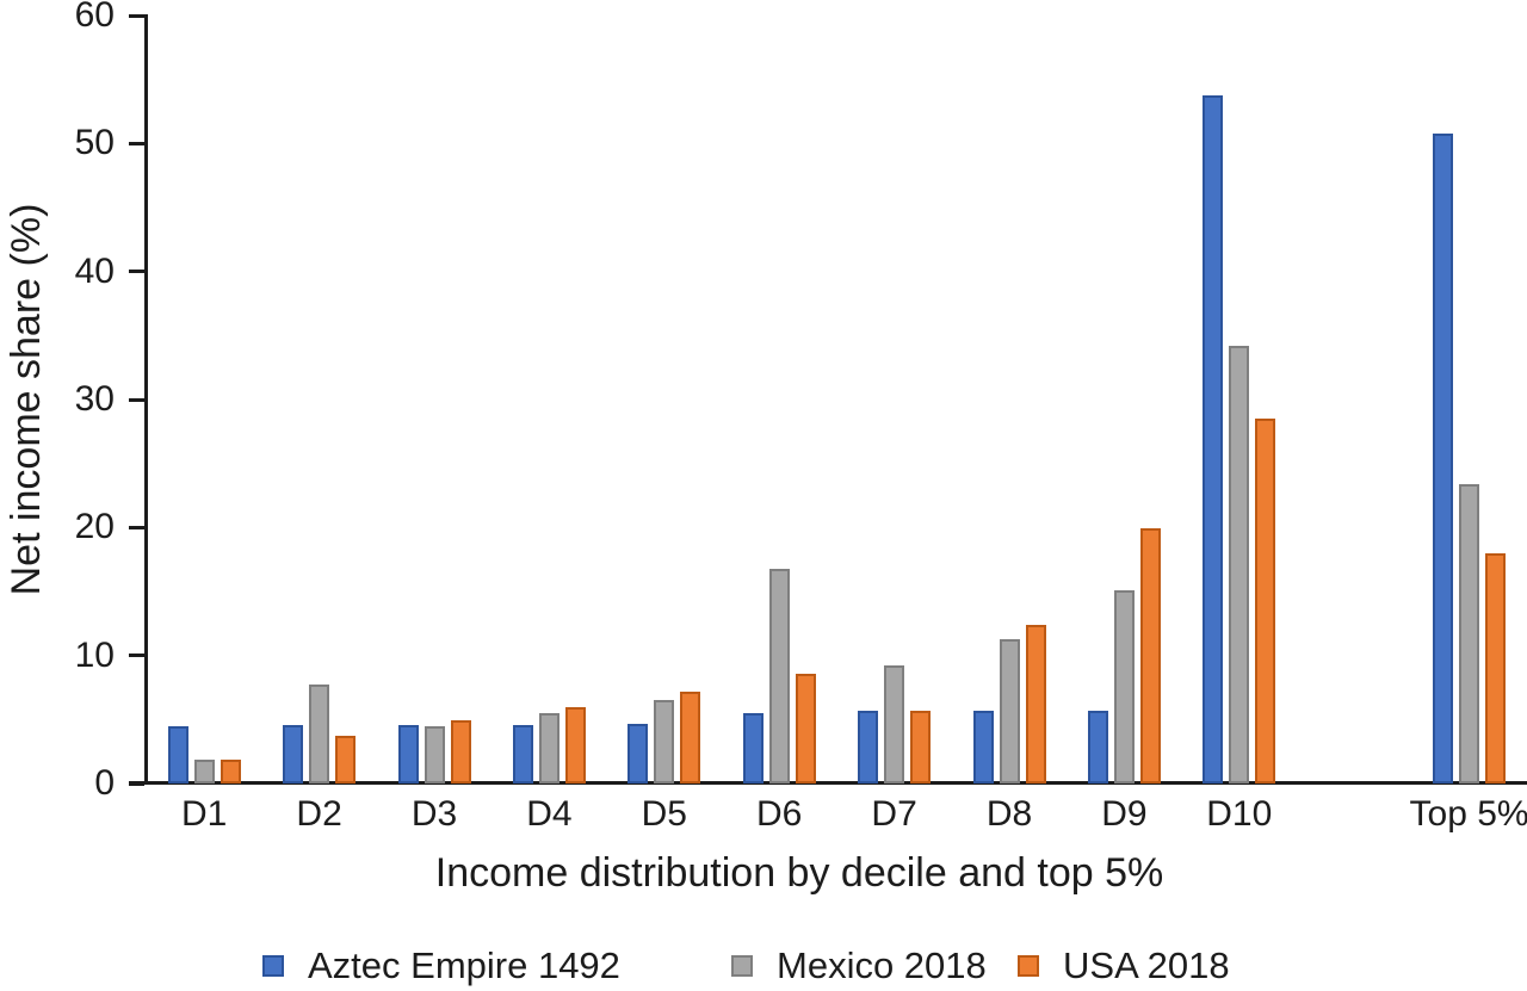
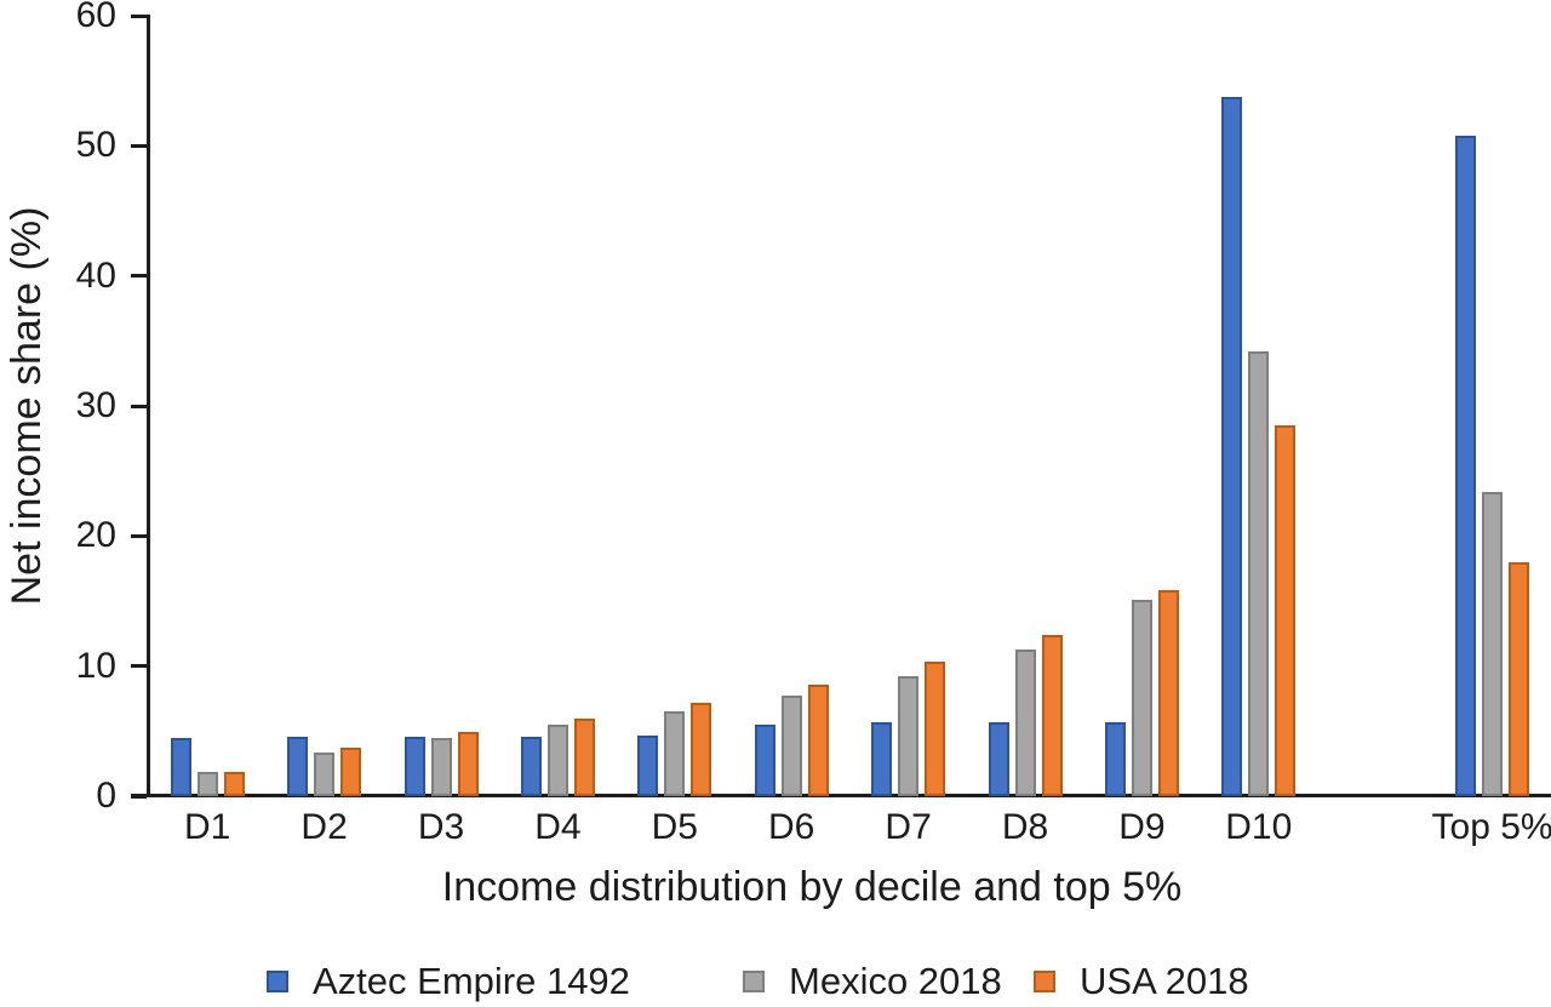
Mexico 2018/D2: 7.7 -> 3.4
Mexico 2018/D6: 16.8 -> 7.7
USA 2018/D7: 5.7 -> 10.3
USA 2018/D9: 19.9 -> 15.8
